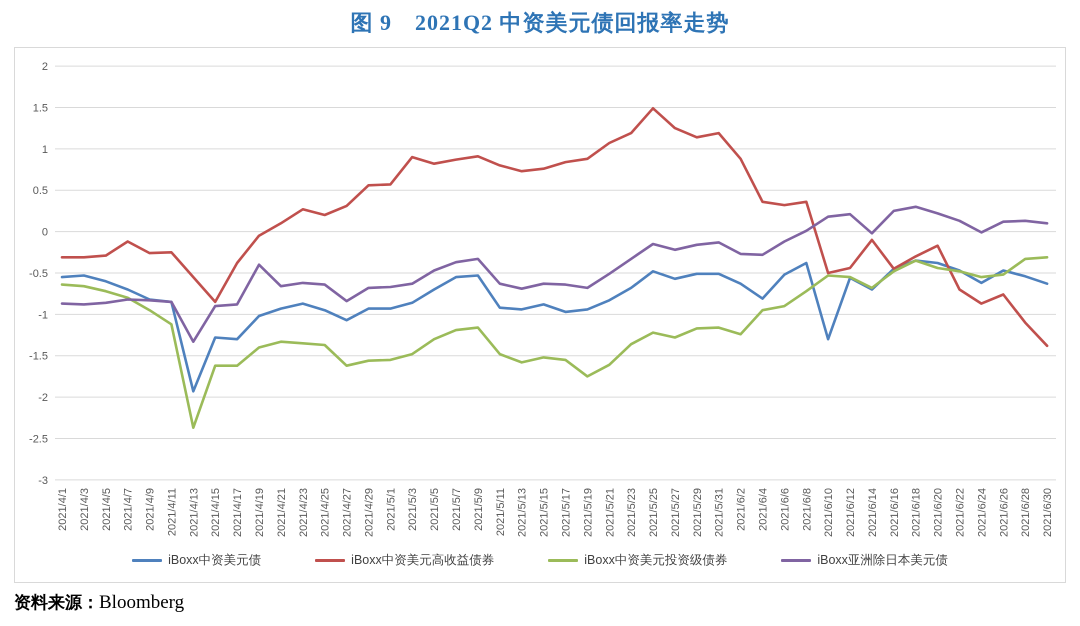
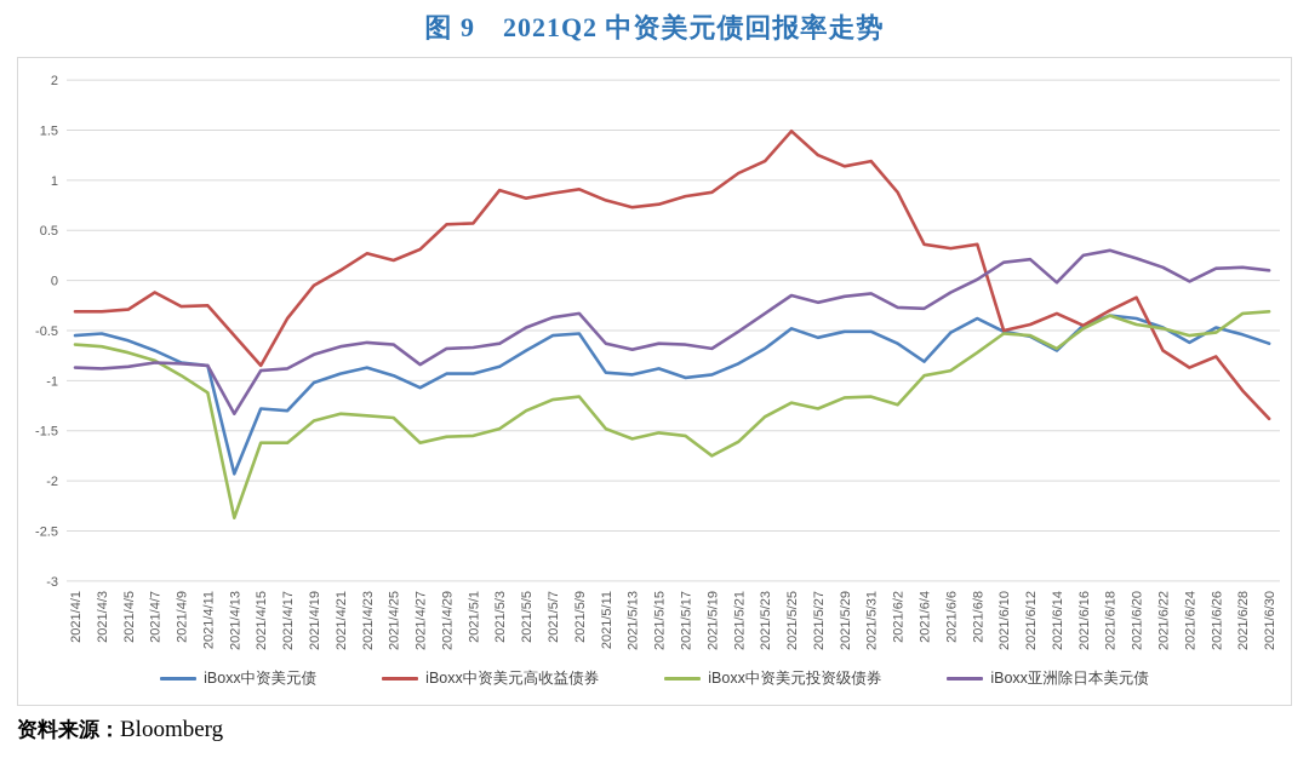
iBoxx亚洲除日本美元债/2021/4/19: -0.4 -> -0.7
iBoxx中资美元债/2021/6/10: -1.3 -> -0.5
iBoxx中资美元高收益债券/2021/6/14: -0.1 -> -0.3
